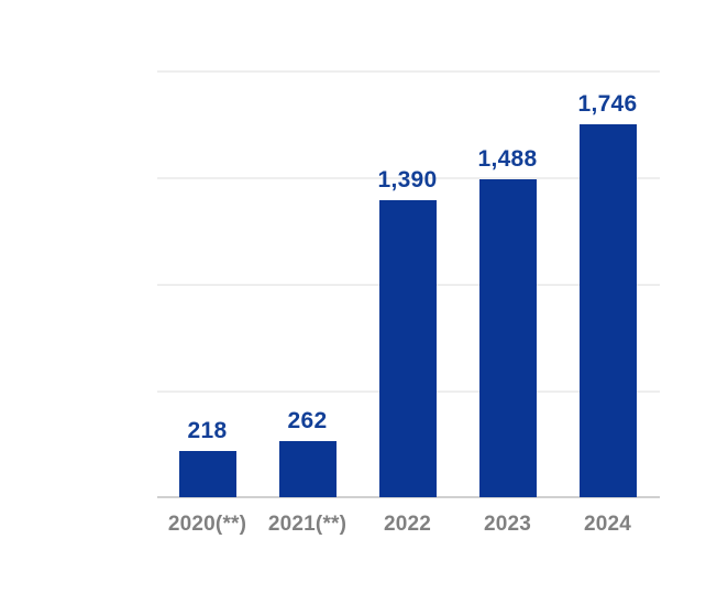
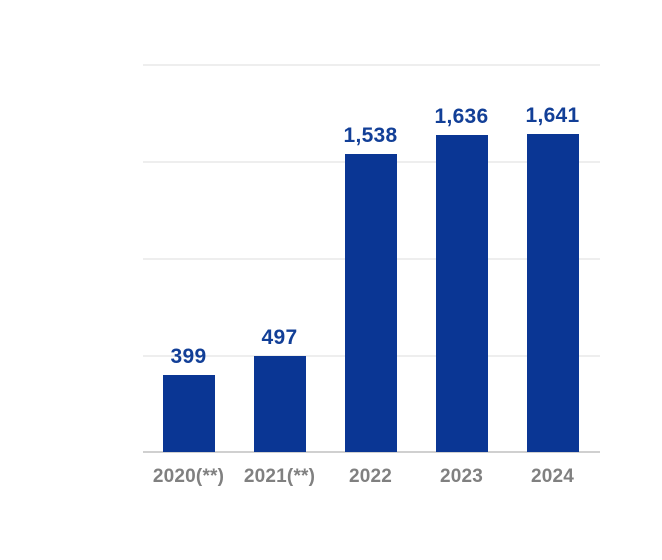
2020(**): 218 -> 399
2021(**): 262 -> 497
2022: 1,390 -> 1,538
2023: 1,488 -> 1,636
2024: 1,746 -> 1,641
